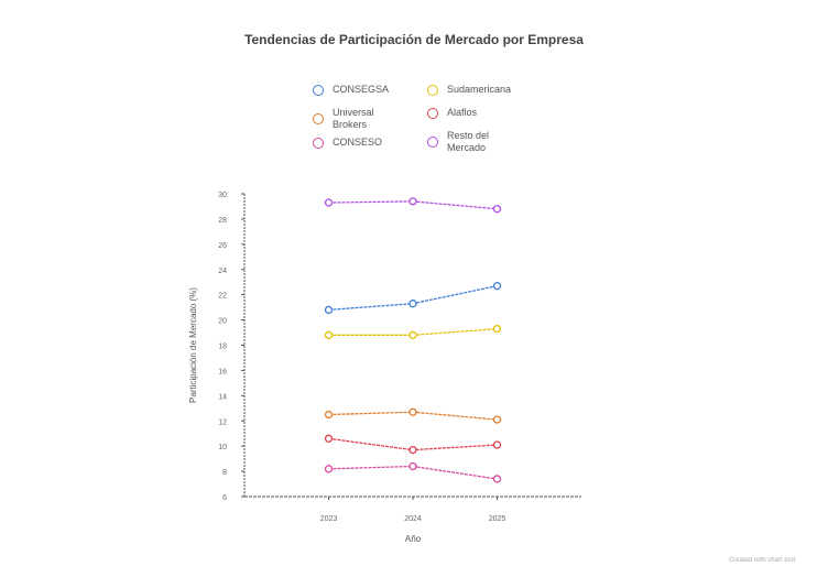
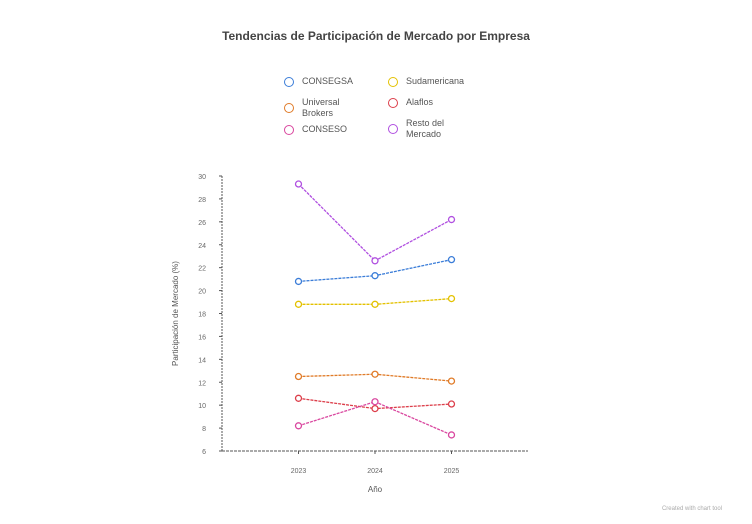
CONSESO/2024: 8.4 -> 10.3
Resto del Mercado/2024: 29.4 -> 22.6
Resto del Mercado/2025: 28.8 -> 26.2
